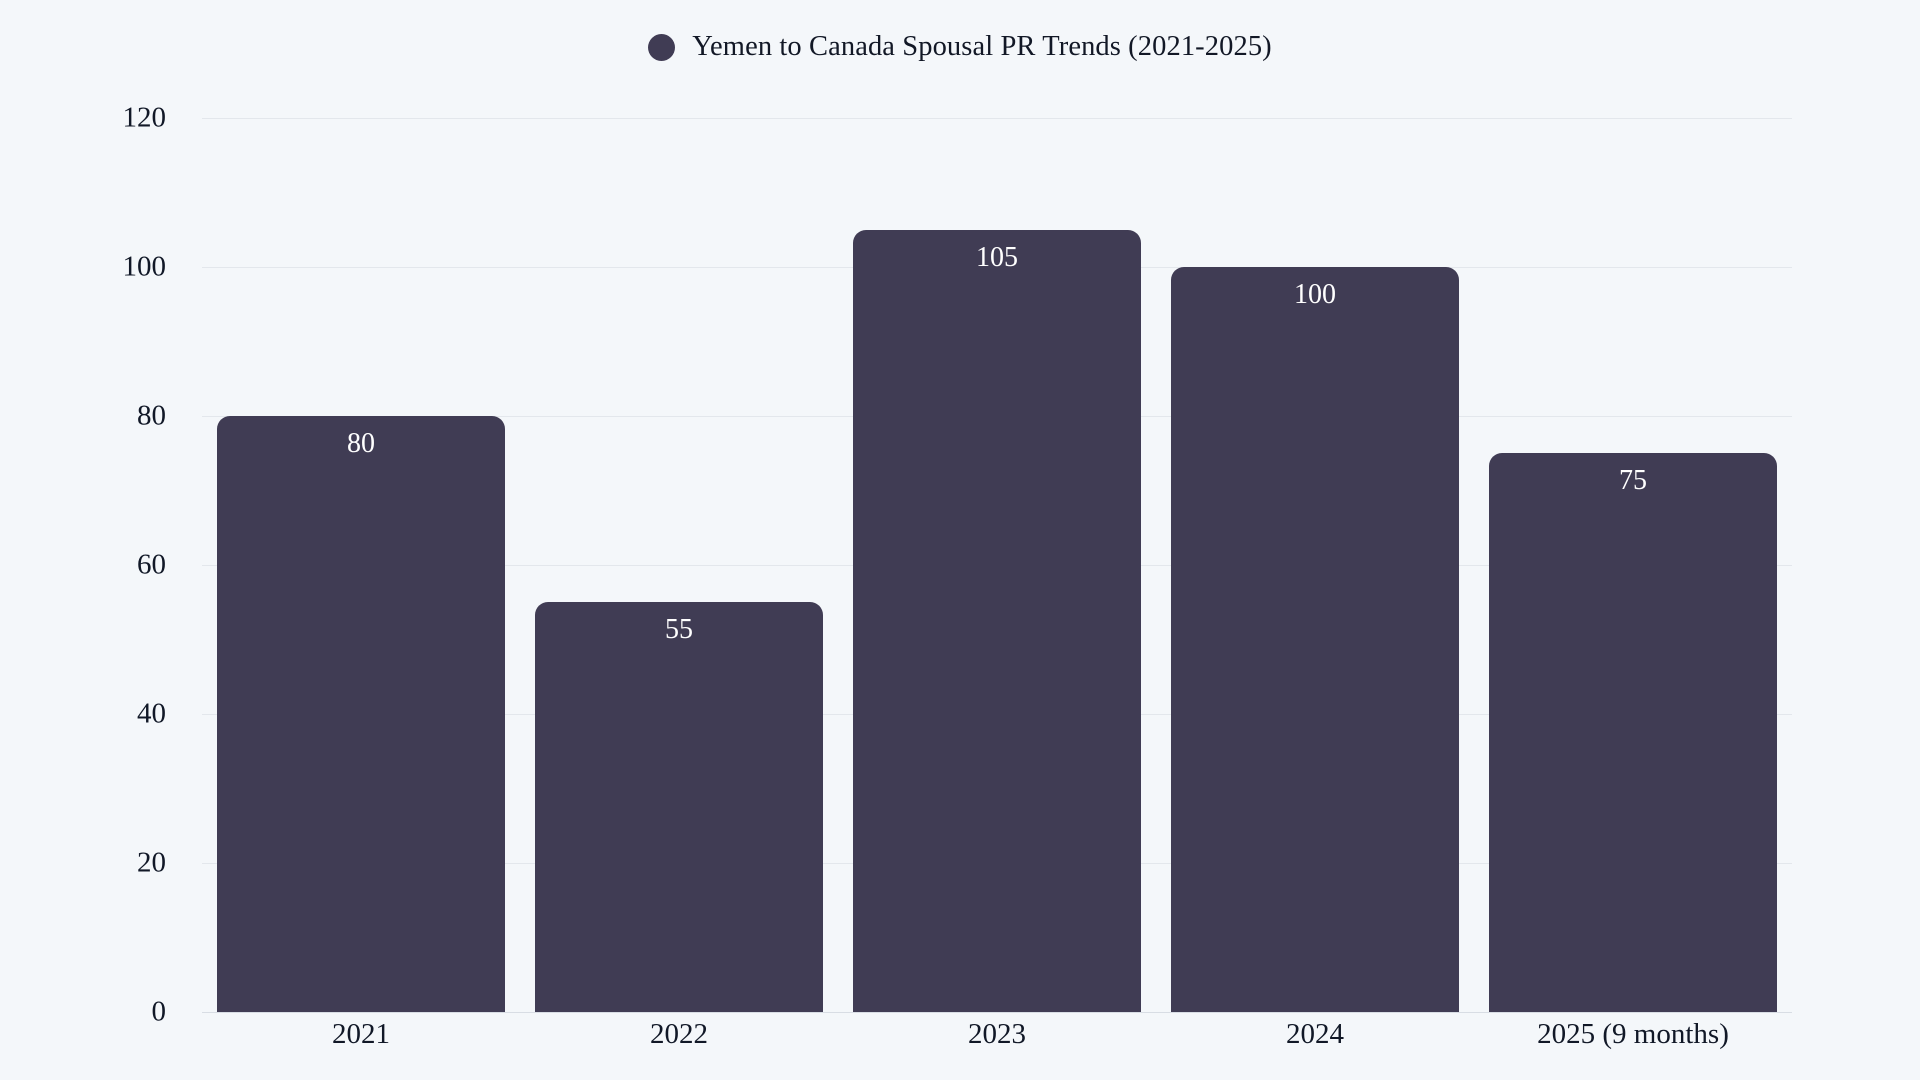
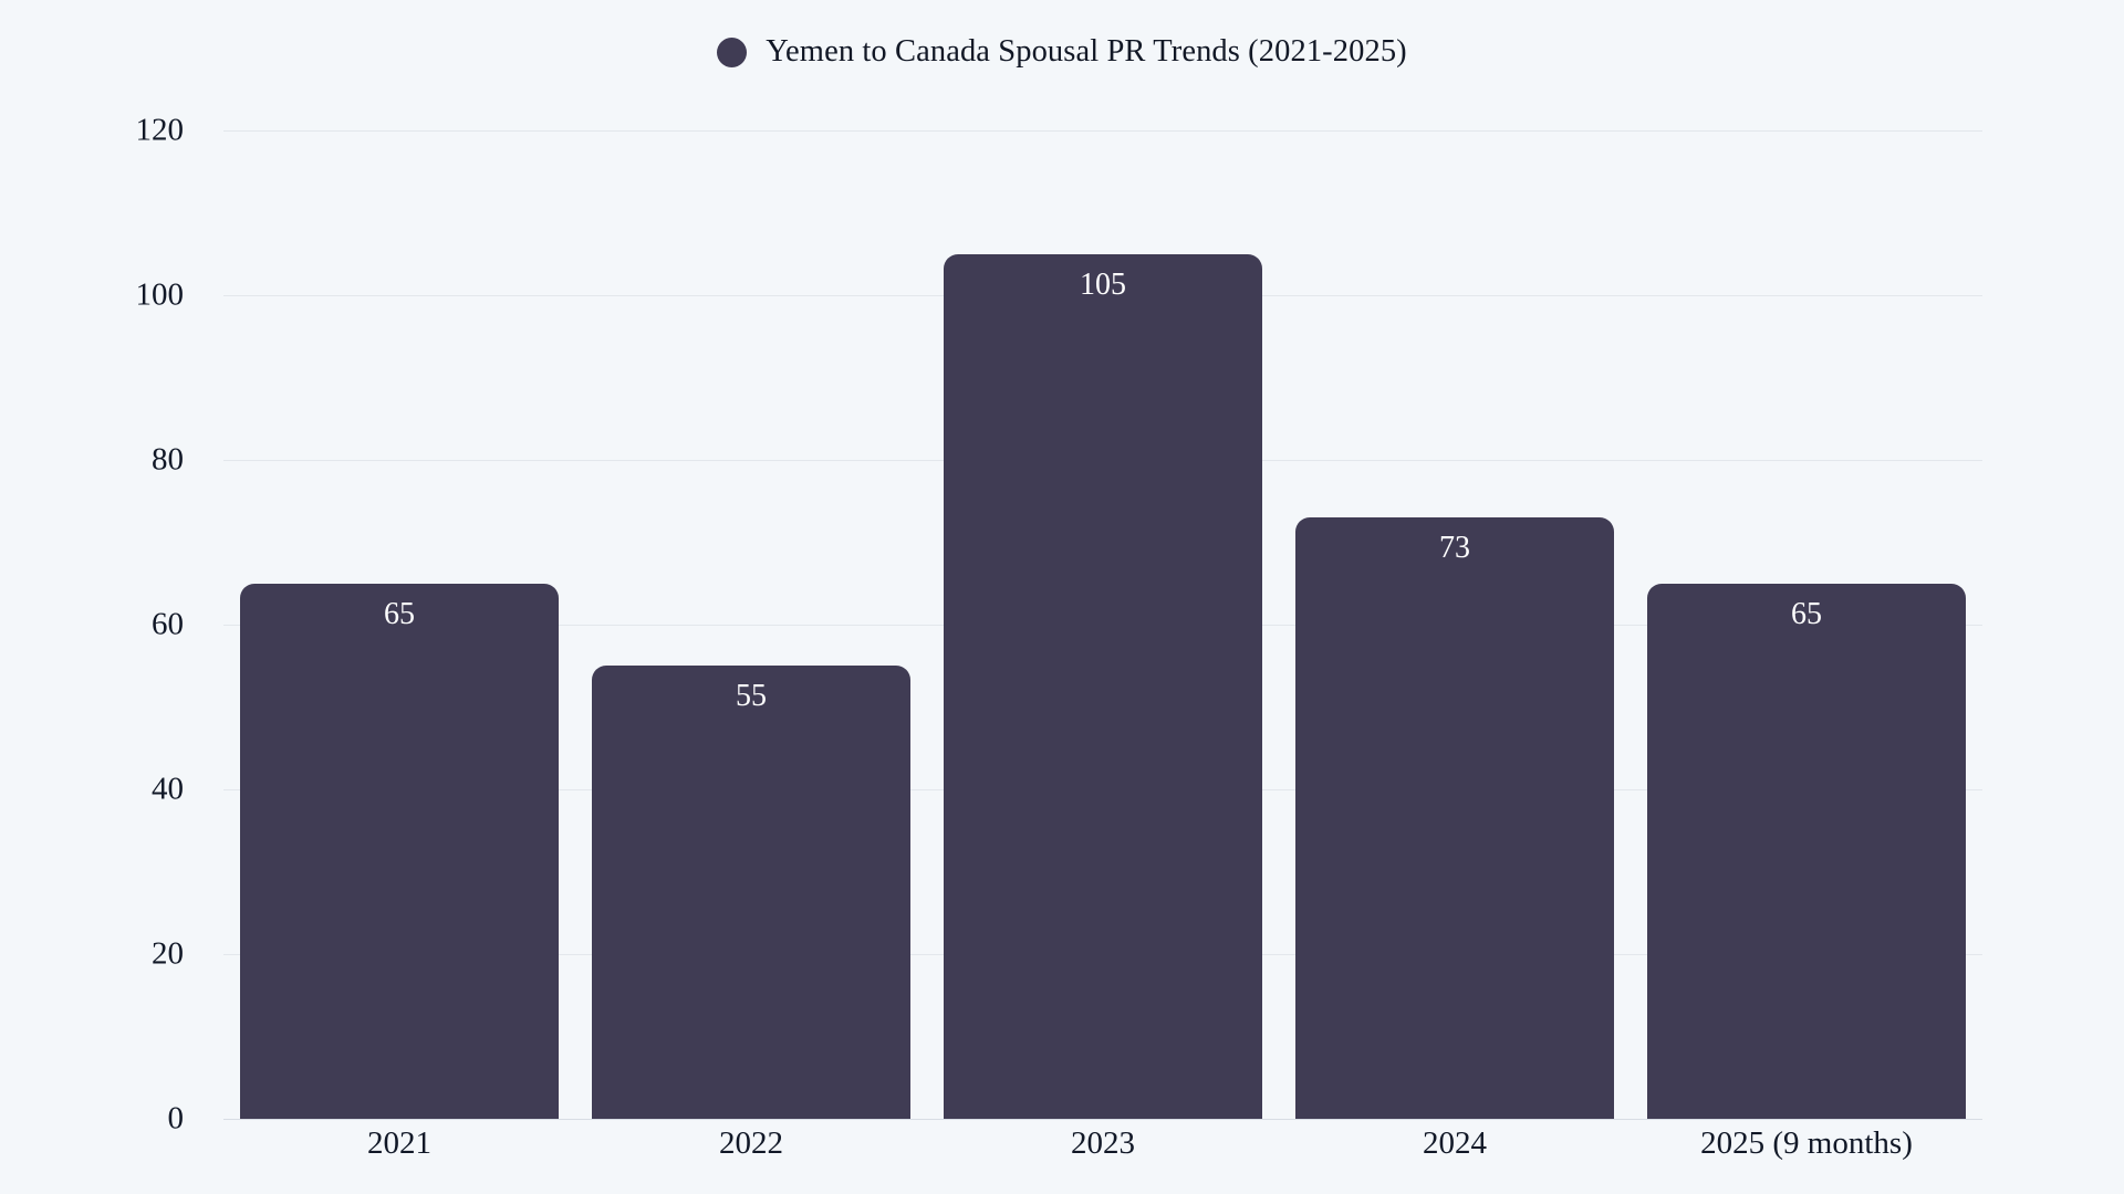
2021: 80 -> 65
2024: 100 -> 73
2025 (9 months): 75 -> 65
